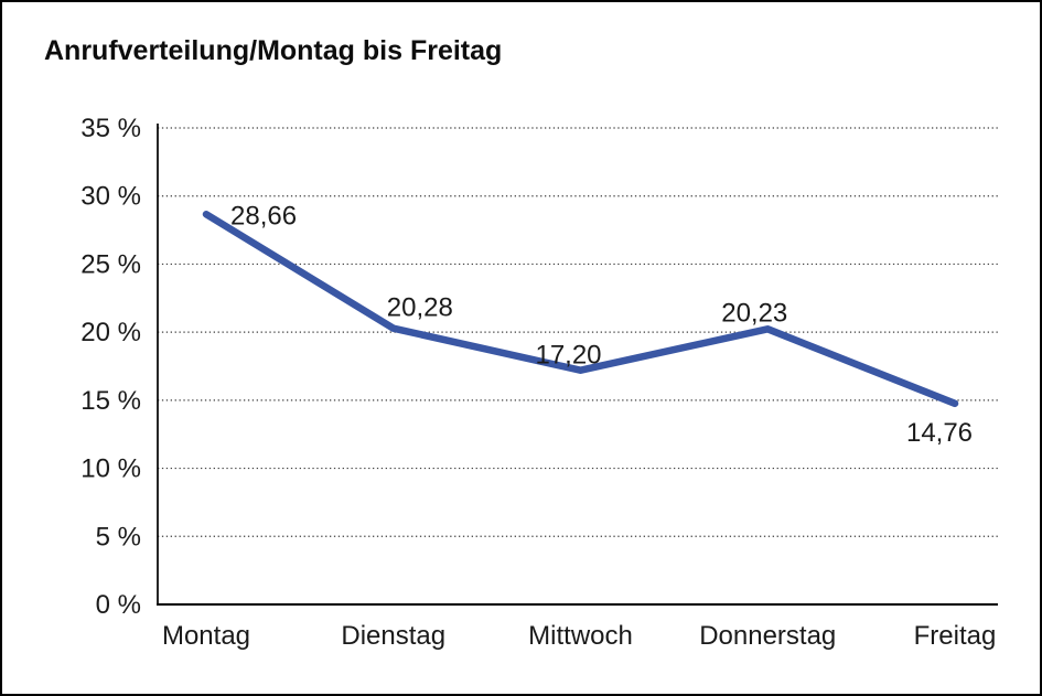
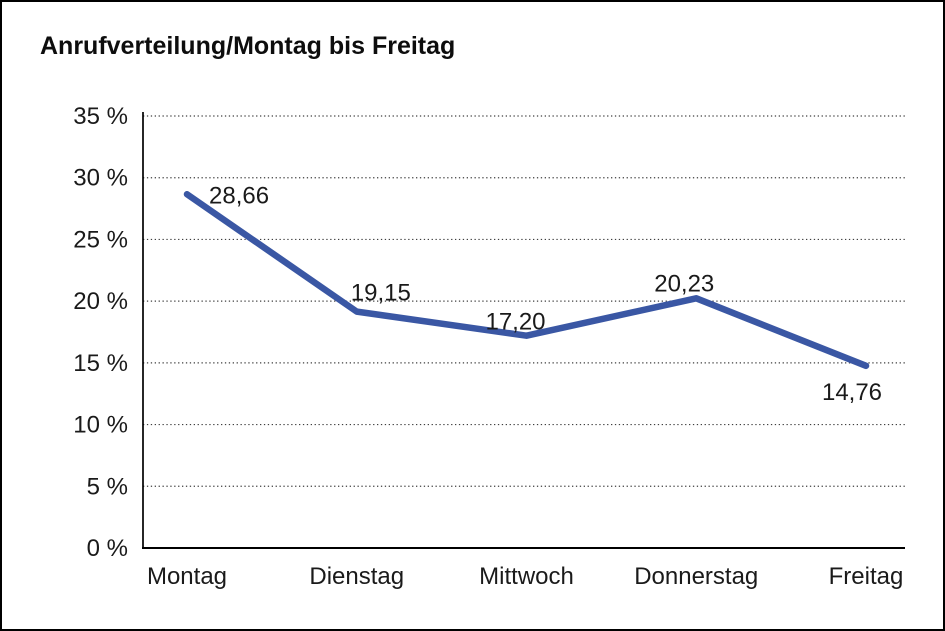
Dienstag: 20,28 -> 19,15
